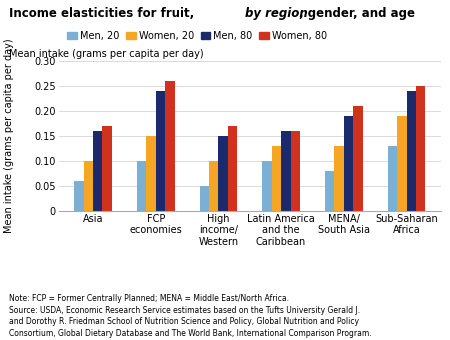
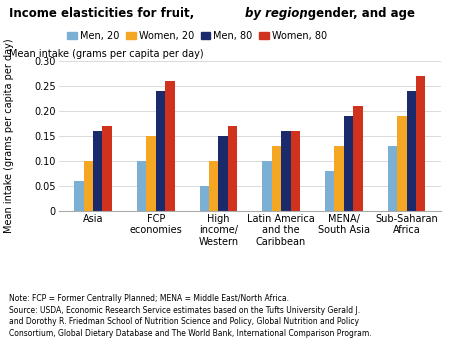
Women, 80/Sub-Saharan Africa: 0.25 -> 0.27
